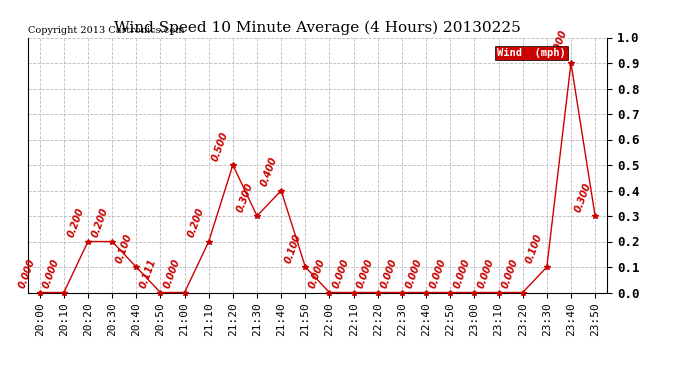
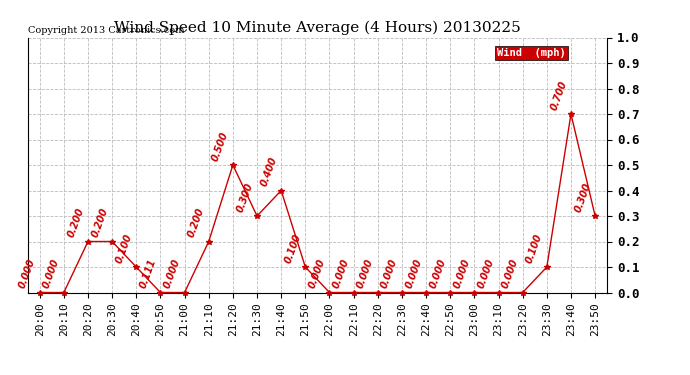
23:40: 0.9 -> 0.7
